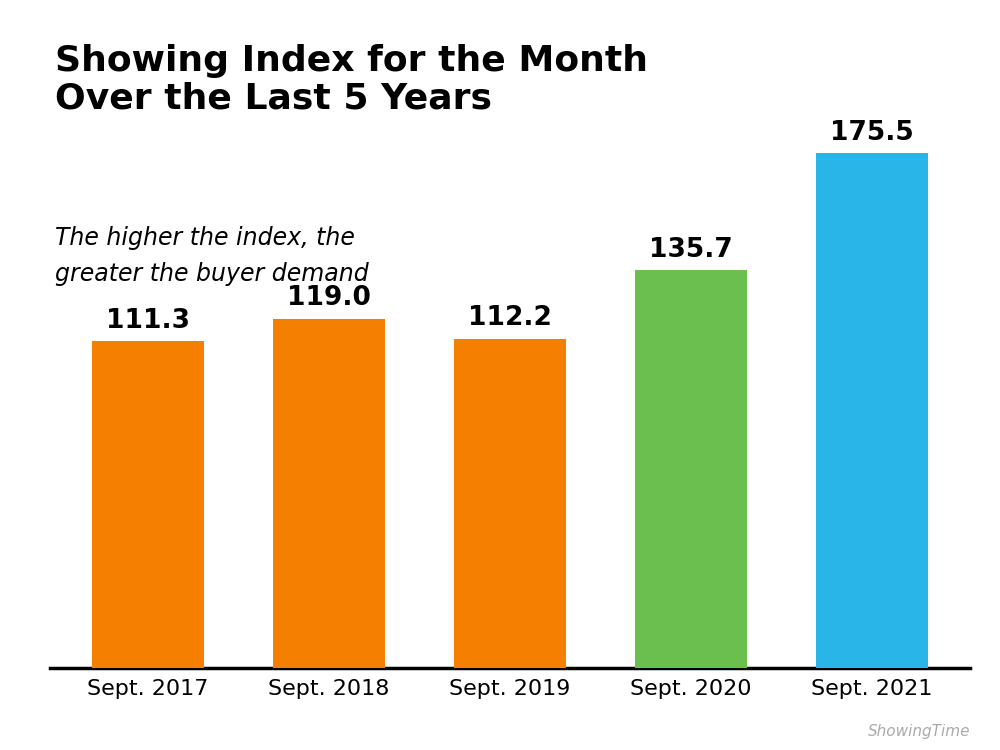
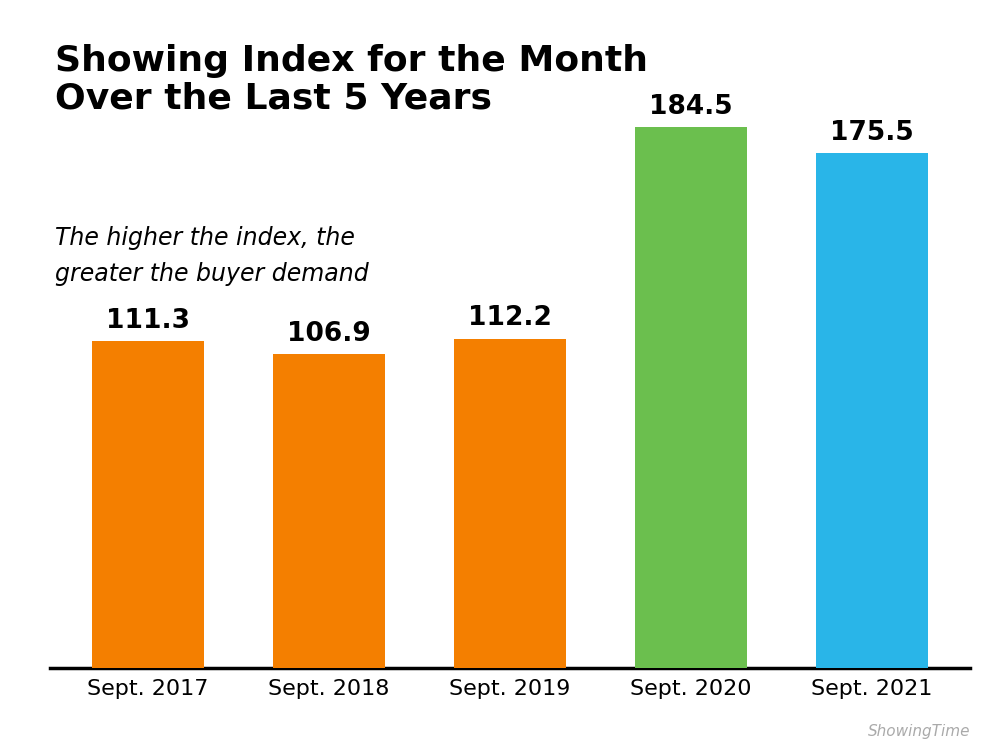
Sept. 2018: 119.0 -> 106.9
Sept. 2020: 135.7 -> 184.5
